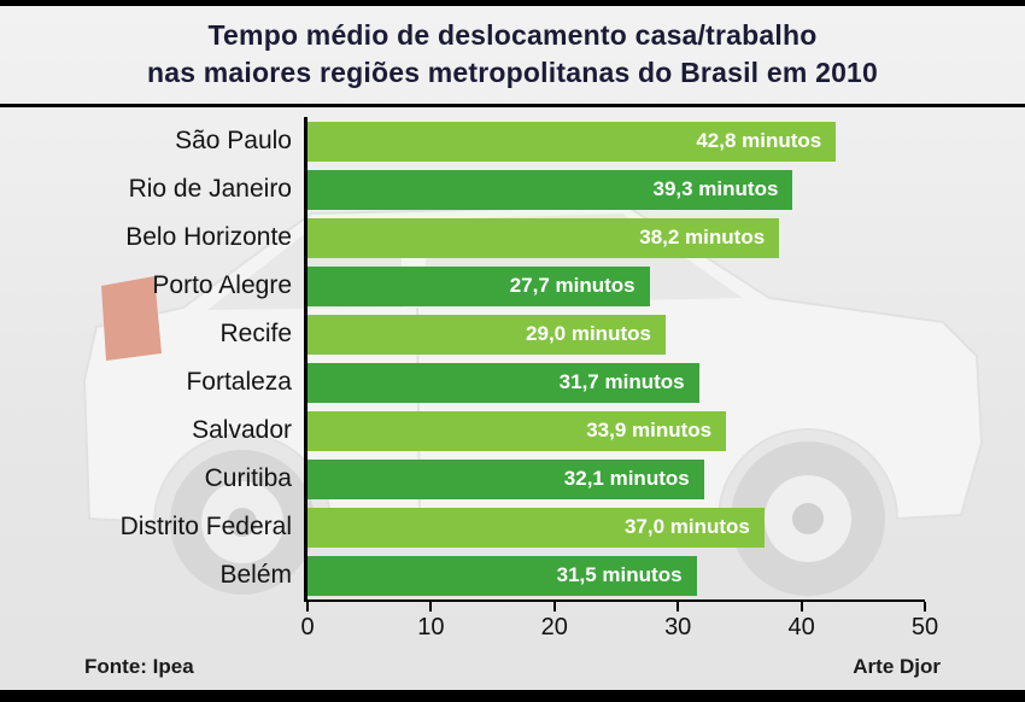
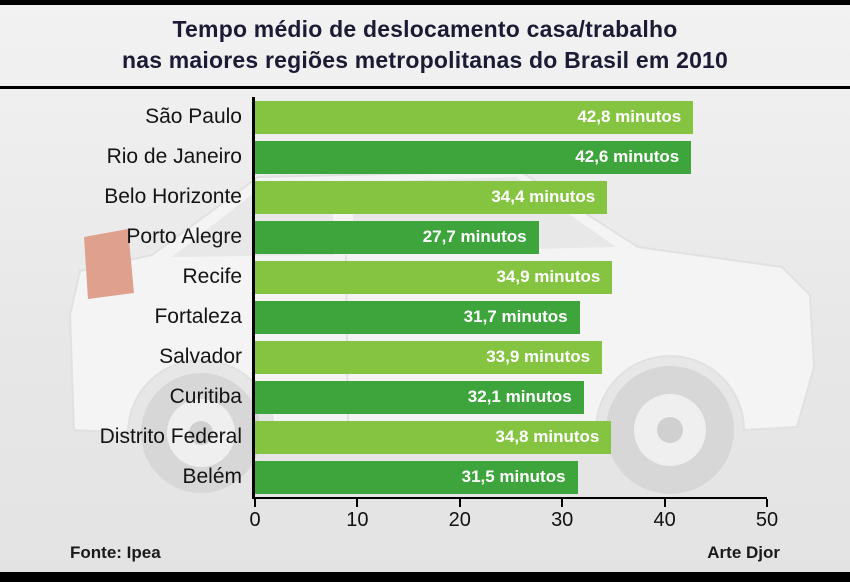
Rio de Janeiro: 39,3 -> 42,6
Belo Horizonte: 38,2 -> 34,4
Recife: 29,0 -> 34,9
Distrito Federal: 37,0 -> 34,8
